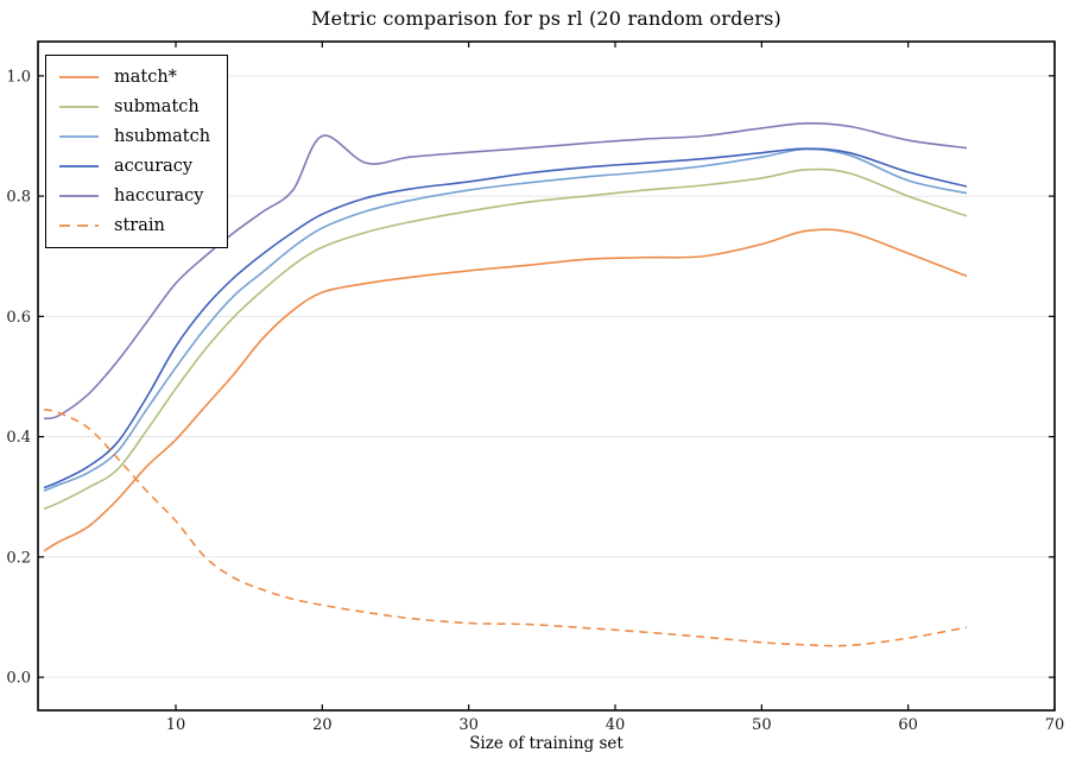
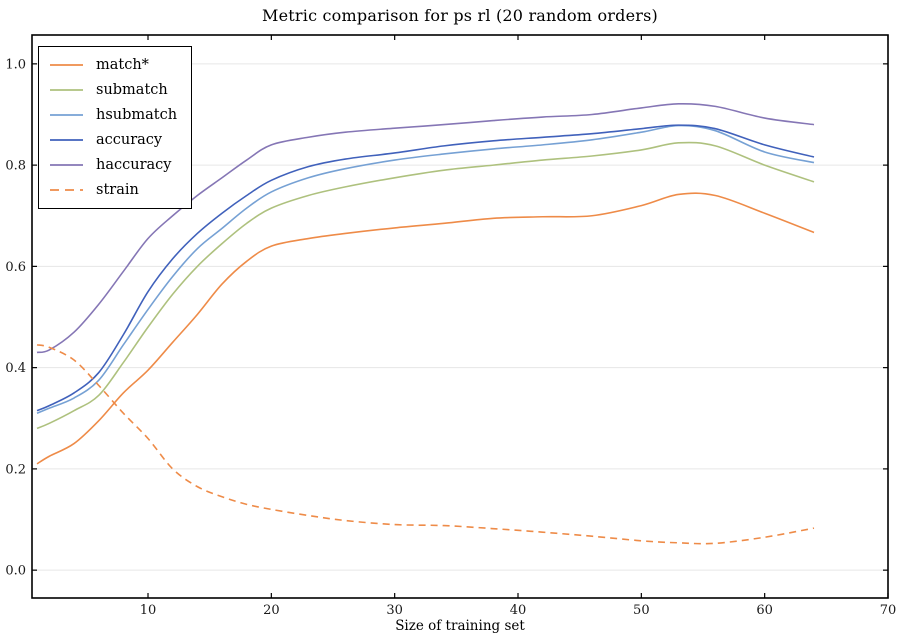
haccuracy/20: 0.90 -> 0.84
